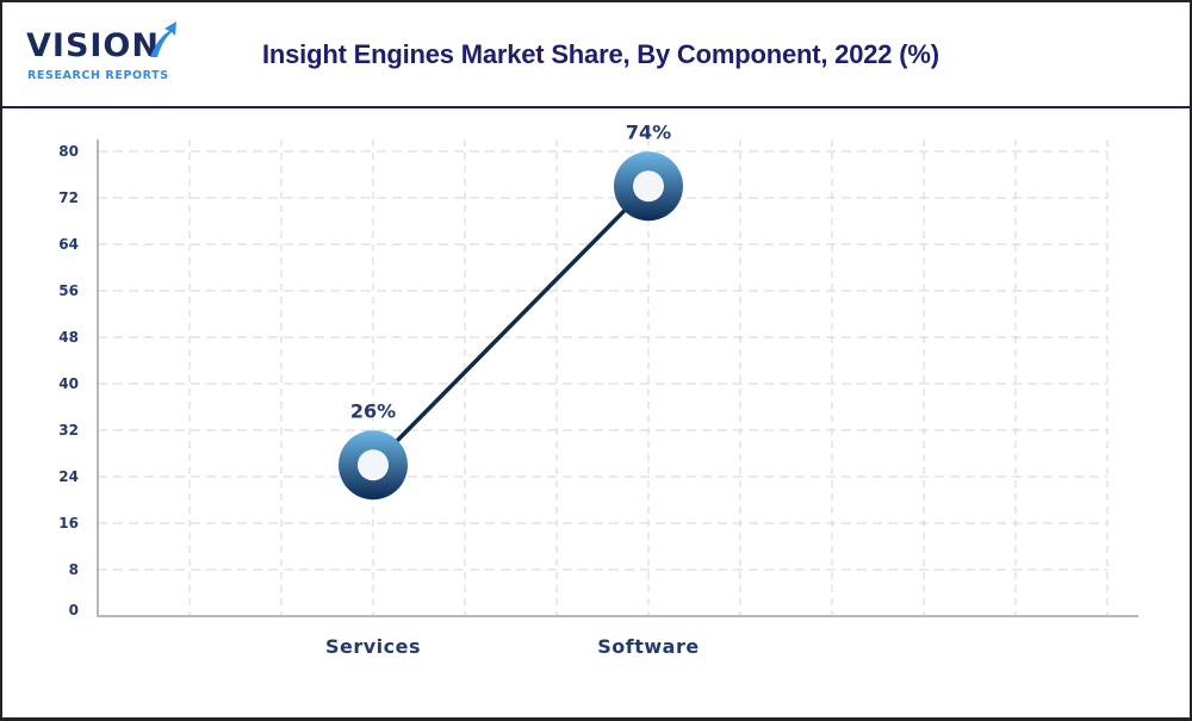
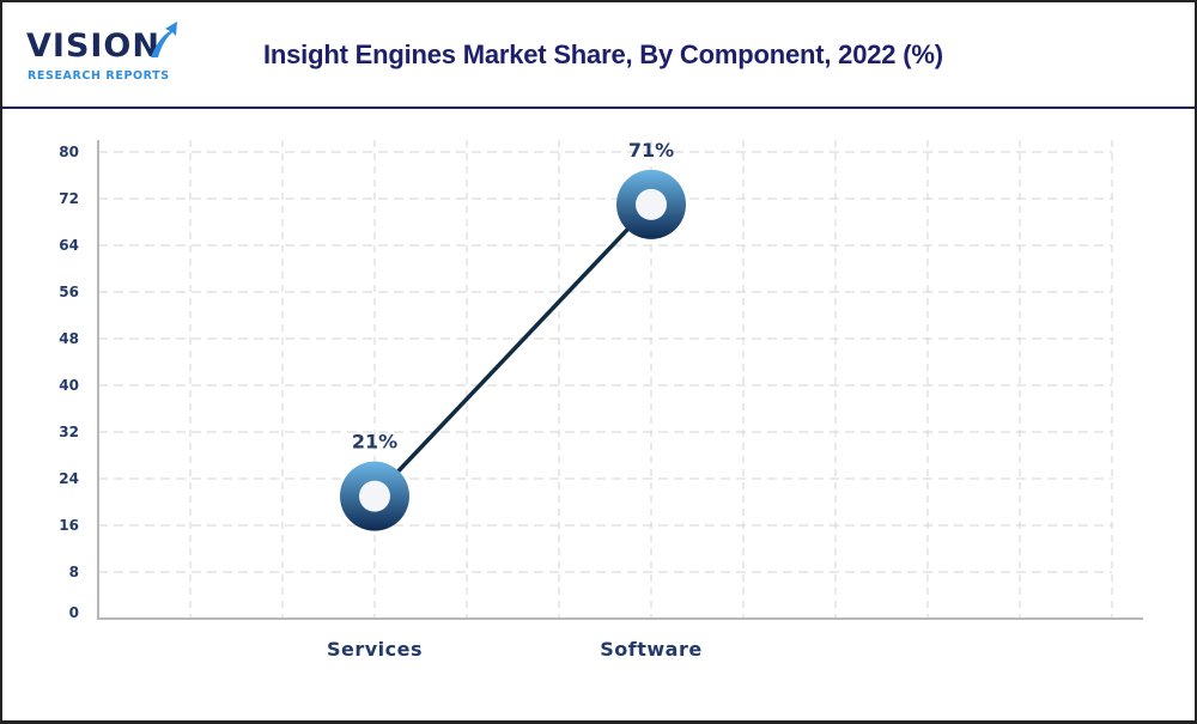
Services: 26% -> 21%
Software: 74% -> 71%
